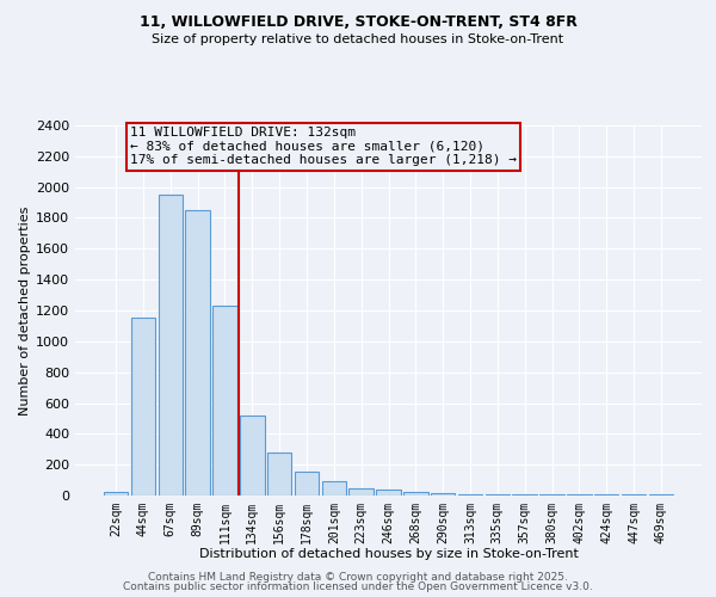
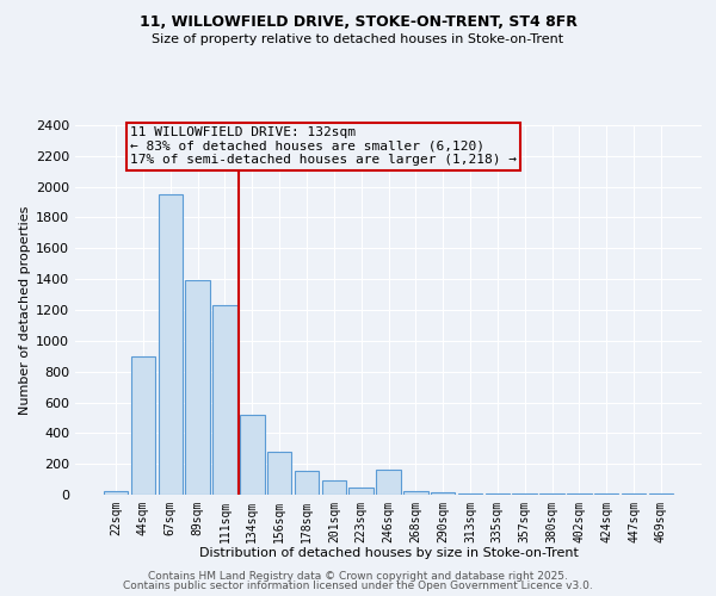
44sqm: 1150 -> 900
89sqm: 1850 -> 1390
246sqm: 40 -> 160
